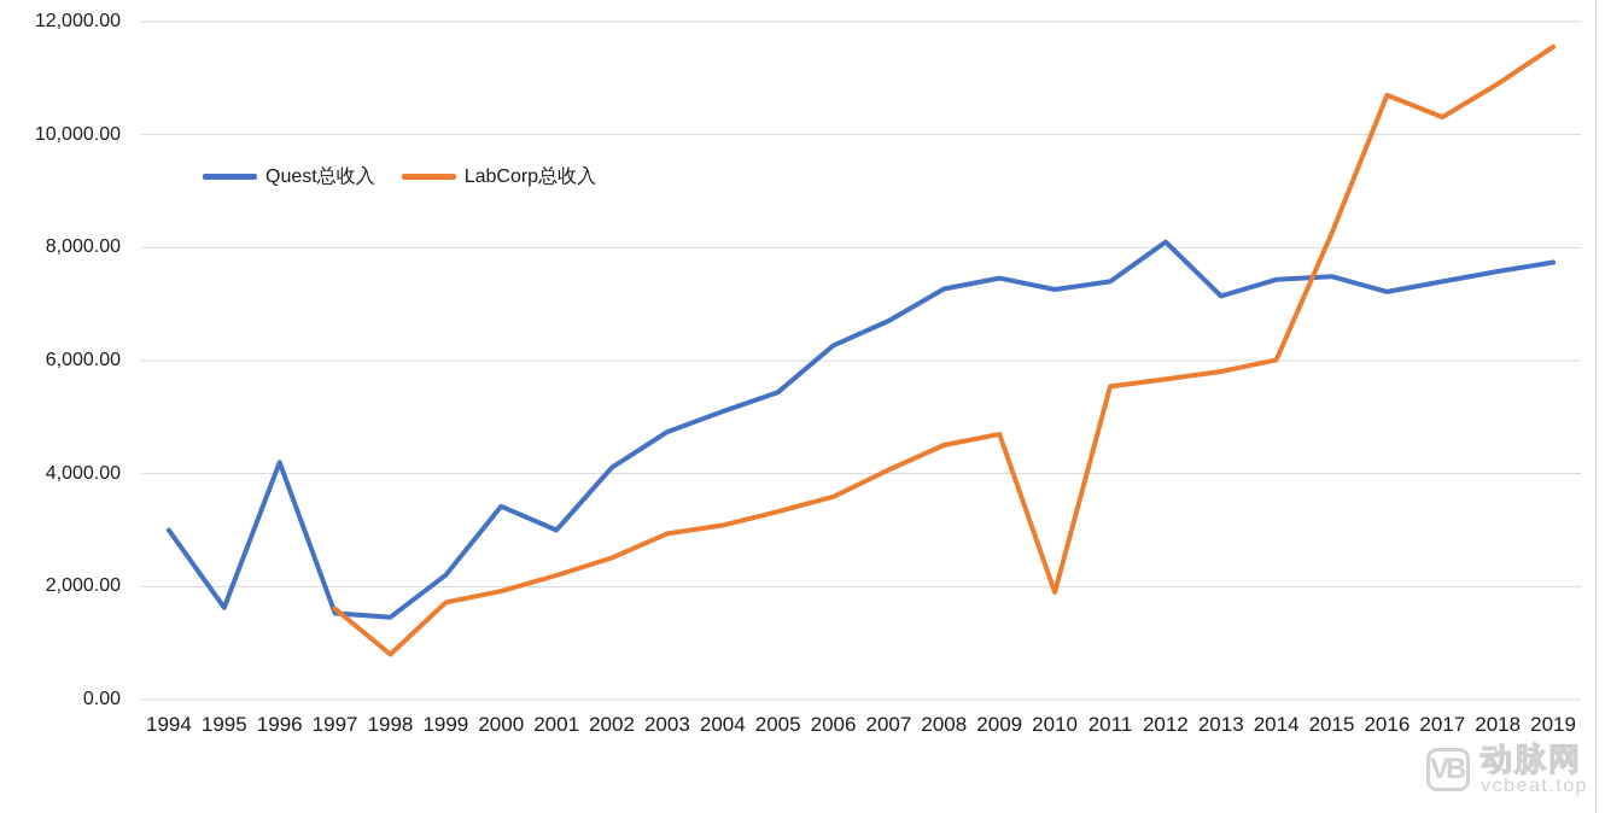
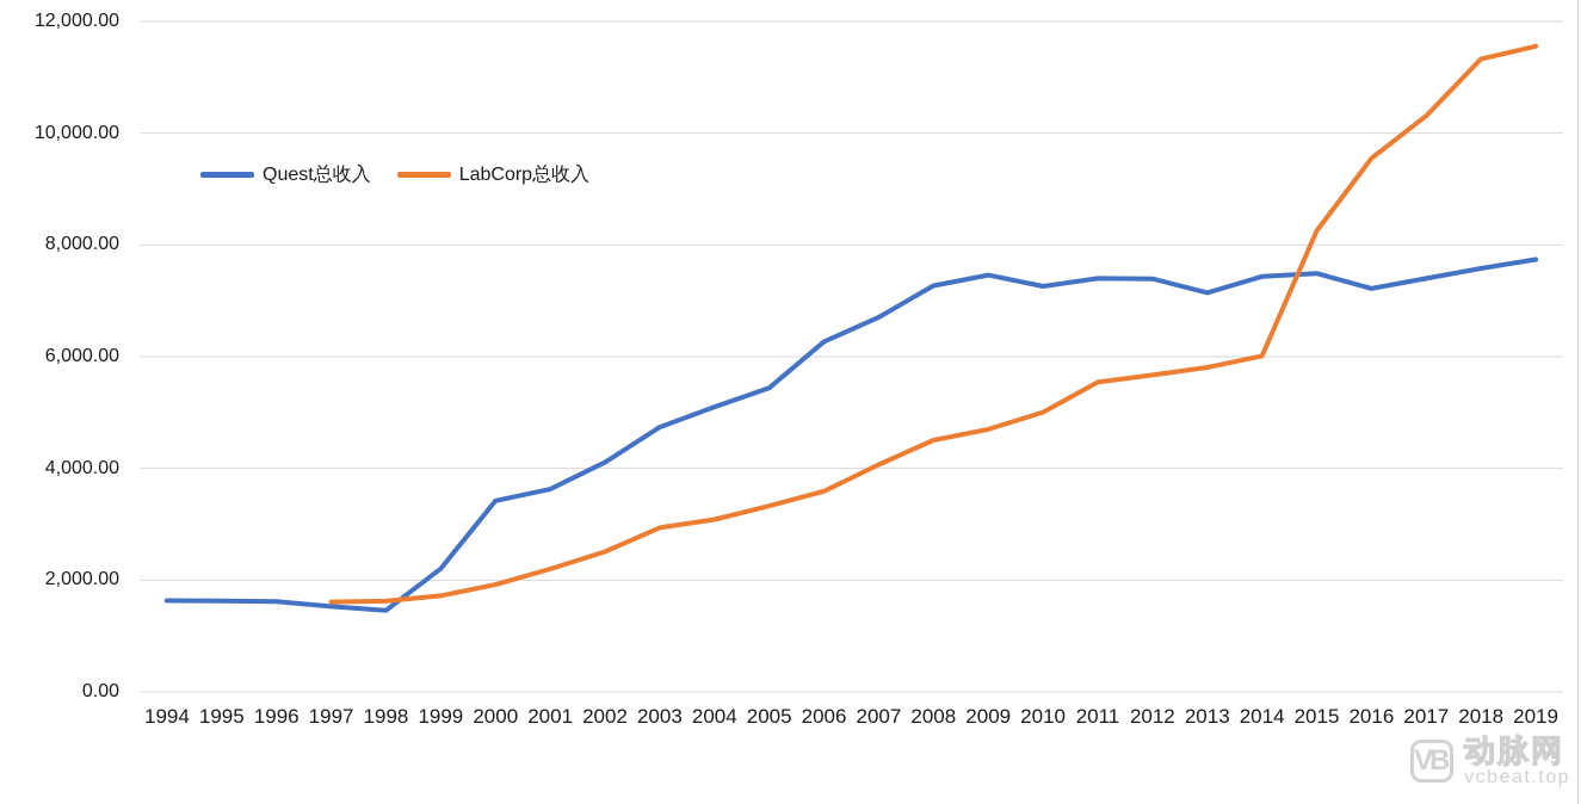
Quest总收入/1994: 3000 -> 1600
Quest总收入/1996: 4200 -> 1600
LabCorp总收入/1998: 800 -> 1600
Quest总收入/2001: 3000 -> 3600
LabCorp总收入/2010: 1900 -> 5000
Quest总收入/2012: 8100 -> 7400
LabCorp总收入/2016: 10700 -> 9600
LabCorp总收入/2018: 10900 -> 11300
